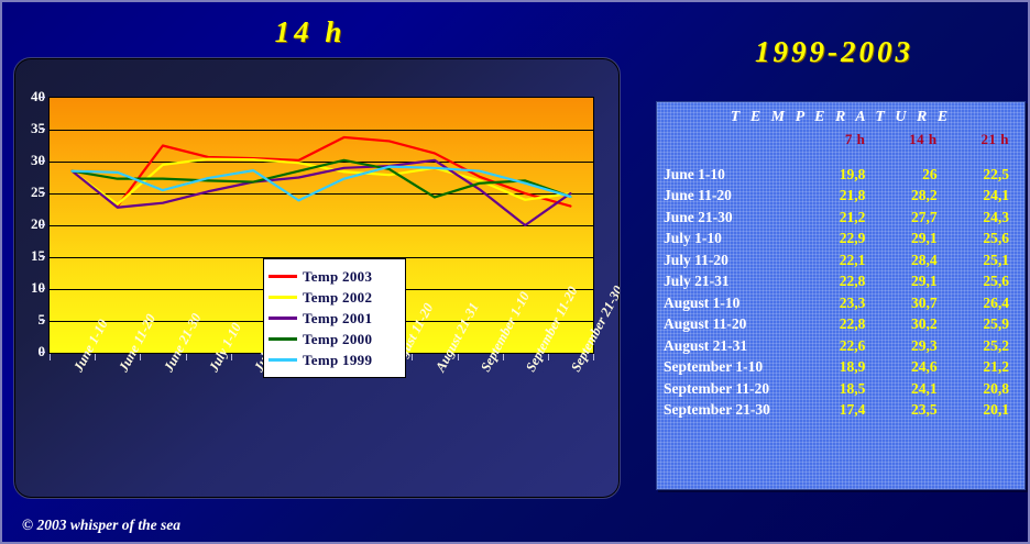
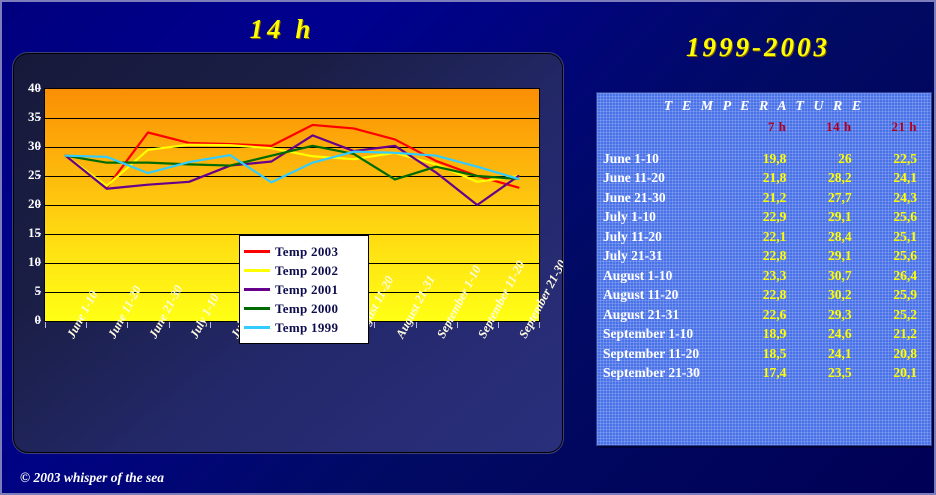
Temp 2001/July 1-10: 25 -> 24
Temp 2001/August 1-10: 29 -> 32
Temp 2000/September 11-20: 27 -> 25
